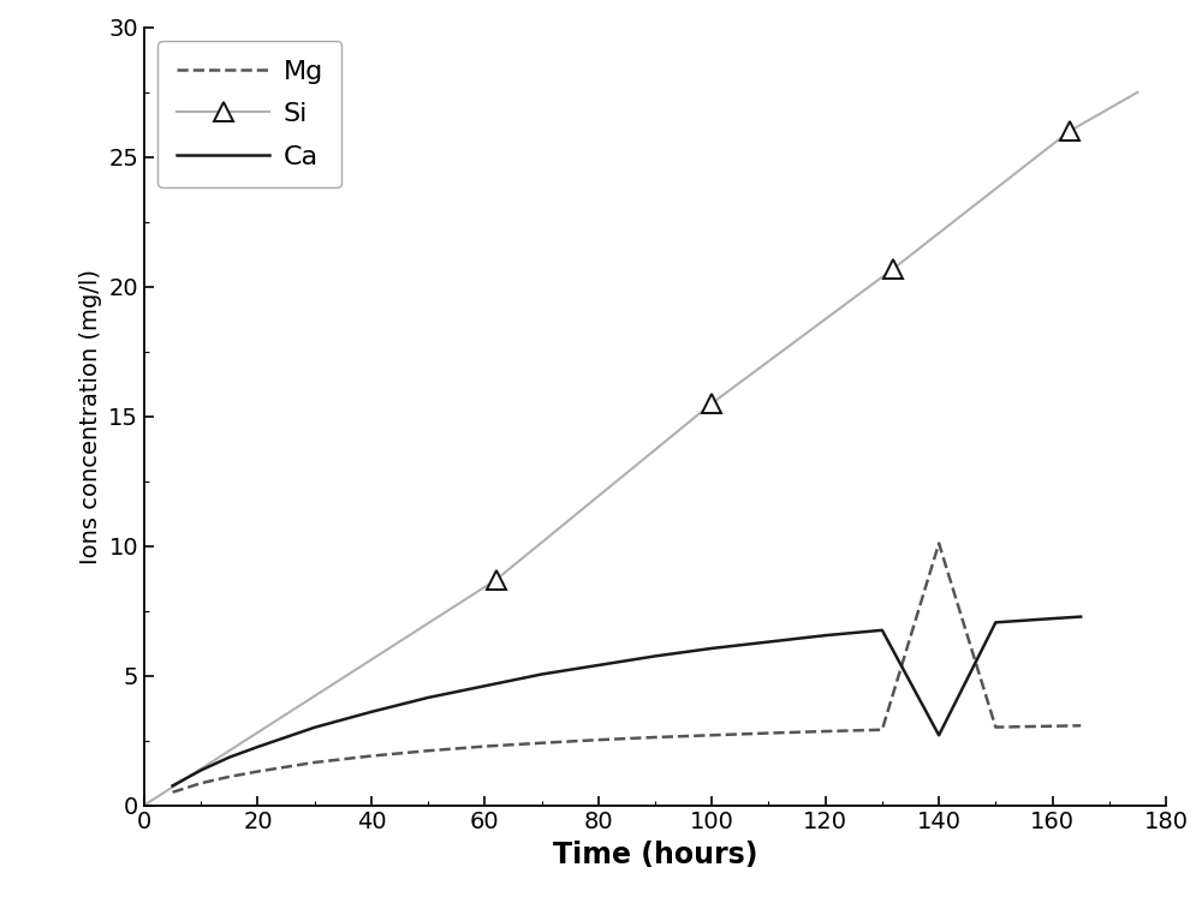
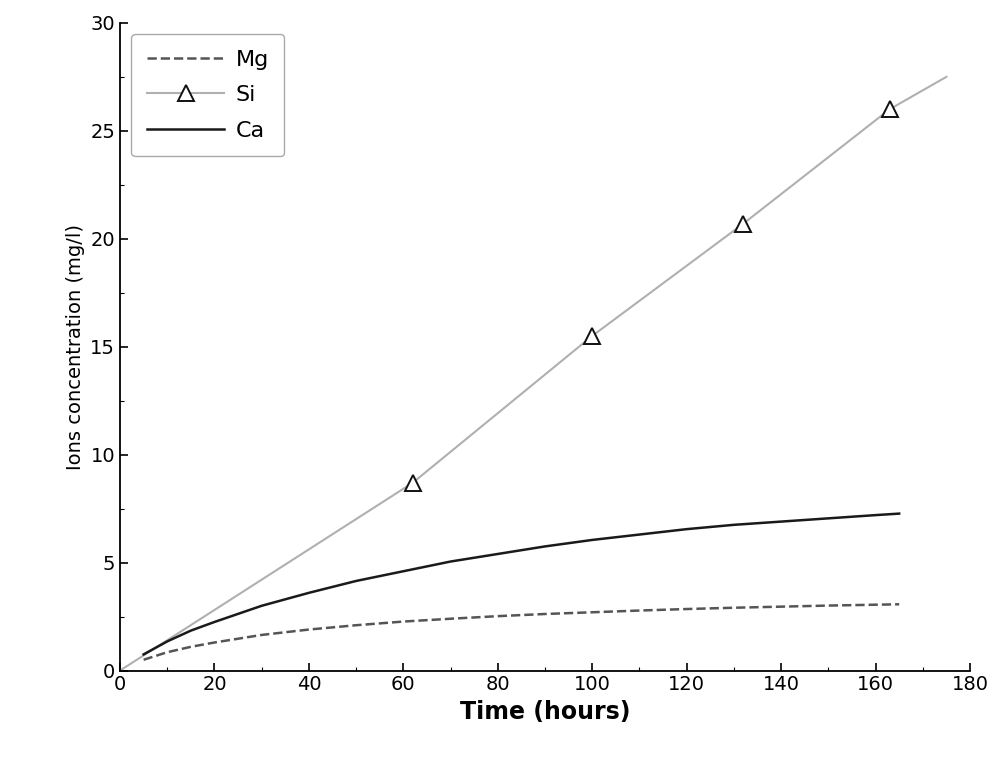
Ca/140: 2.70 -> 6.90
Mg/140: 10.10 -> 2.96
